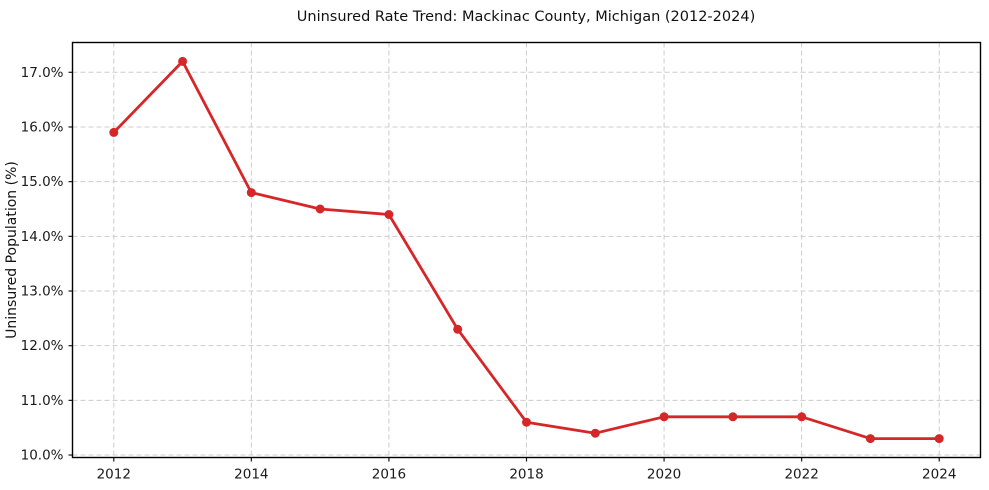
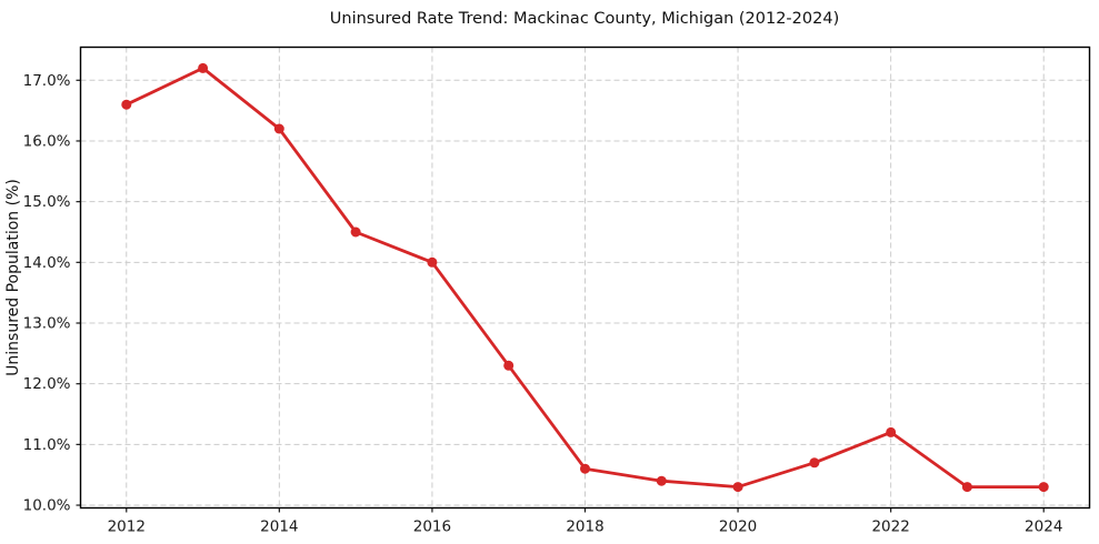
2012: 15.9% -> 16.6%
2014: 14.8% -> 16.2%
2016: 14.4% -> 14.0%
2020: 10.7% -> 10.3%
2022: 10.7% -> 11.2%
